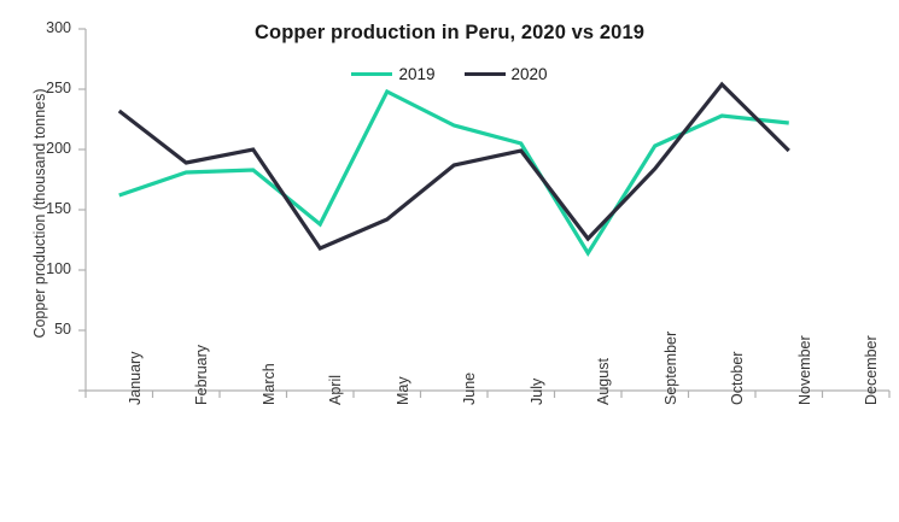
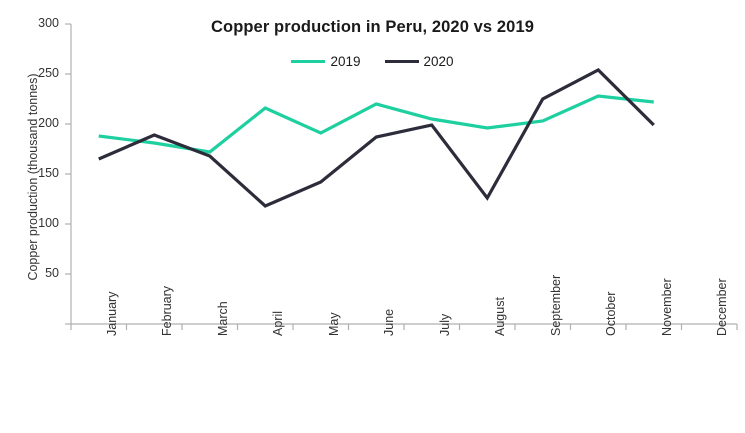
2019/January: 162 -> 188
2020/January: 232 -> 165
2019/March: 183 -> 172
2020/March: 200 -> 168
2019/April: 138 -> 216
2019/May: 248 -> 191
2019/August: 114 -> 196
2020/September: 184 -> 225
